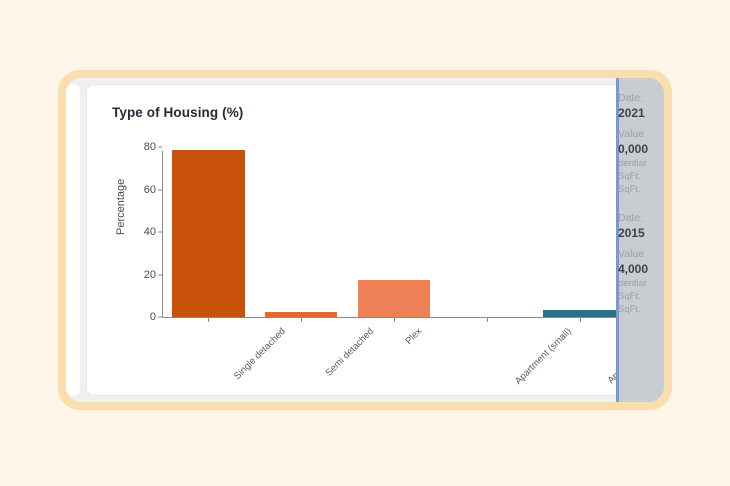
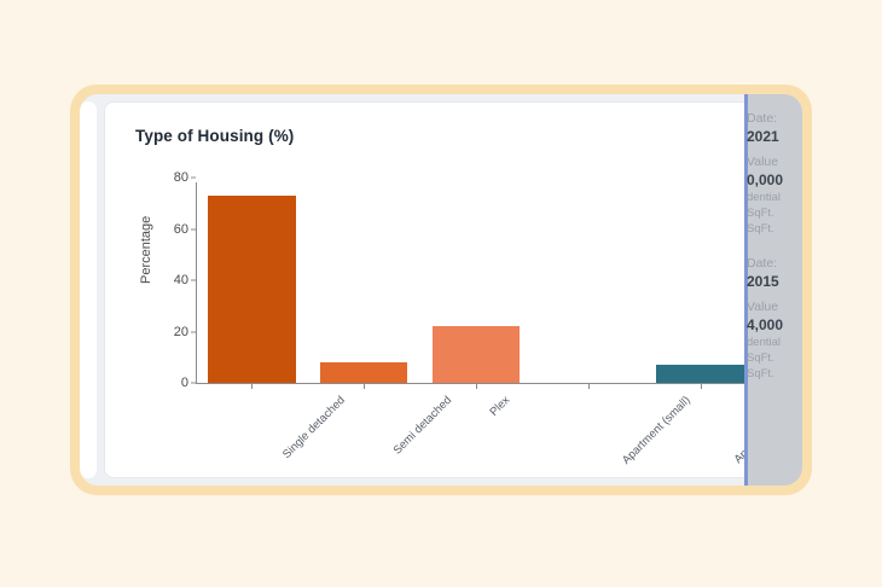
Single detached: 78 -> 73
Semi detached: 2 -> 8
Plex: 18 -> 22
Apartment (large): 3 -> 7
